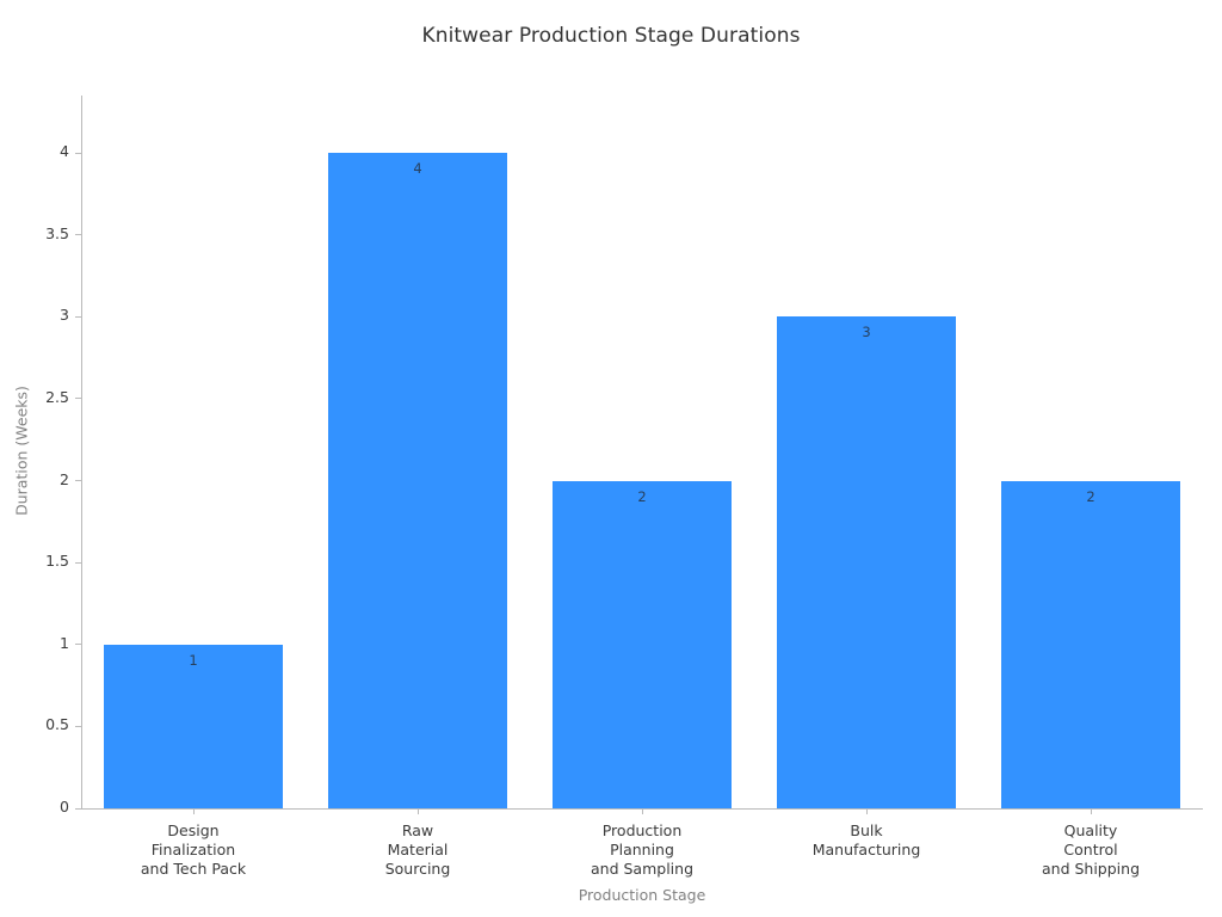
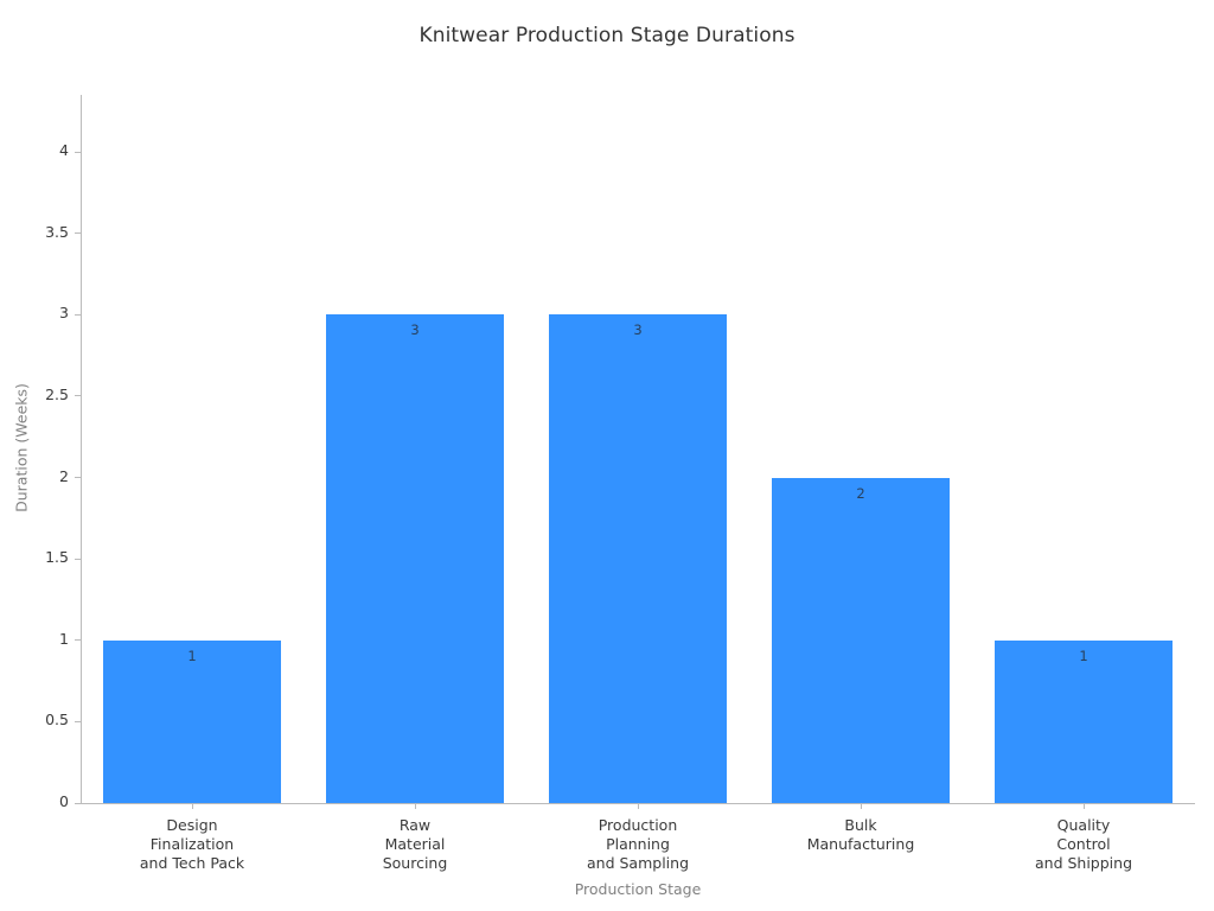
Raw Material Sourcing: 4 -> 3
Production Planning and Sampling: 2 -> 3
Bulk Manufacturing: 3 -> 2
Quality Control and Shipping: 2 -> 1
